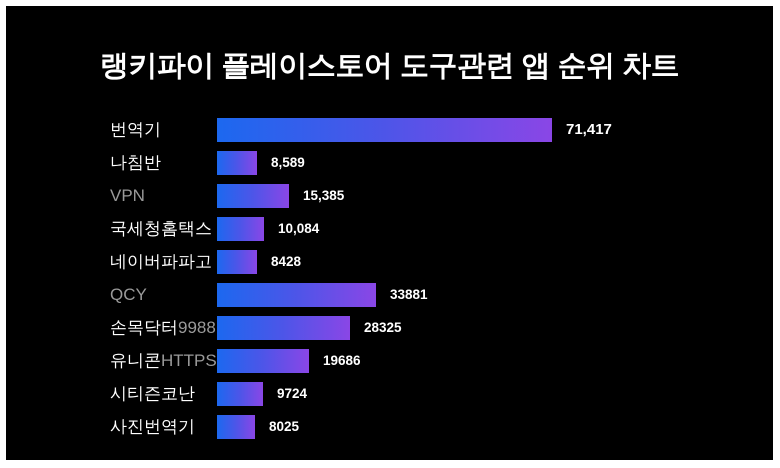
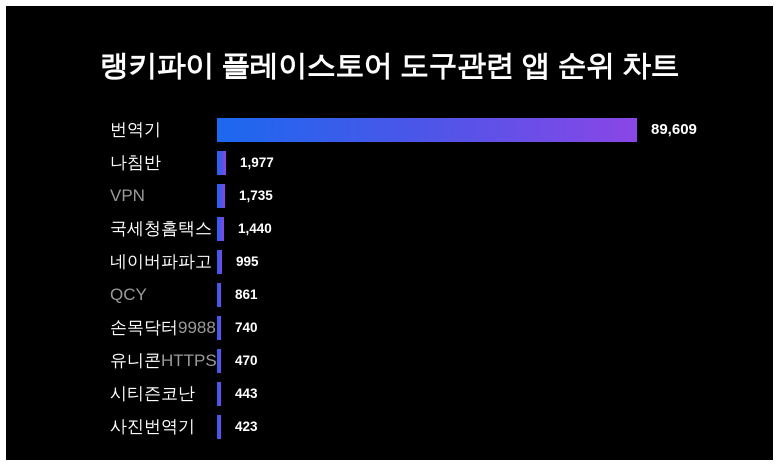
번역기: 71,417 -> 89,609
나침반: 8,589 -> 1,977
VPN: 15,385 -> 1,735
국세청홈택스: 10,084 -> 1,440
네이버파파고: 8428 -> 995
QCY: 33881 -> 861
손목닥터9988: 28325 -> 740
유니콘HTTPS: 19686 -> 470
시티즌코난: 9724 -> 443
사진번역기: 8025 -> 423
